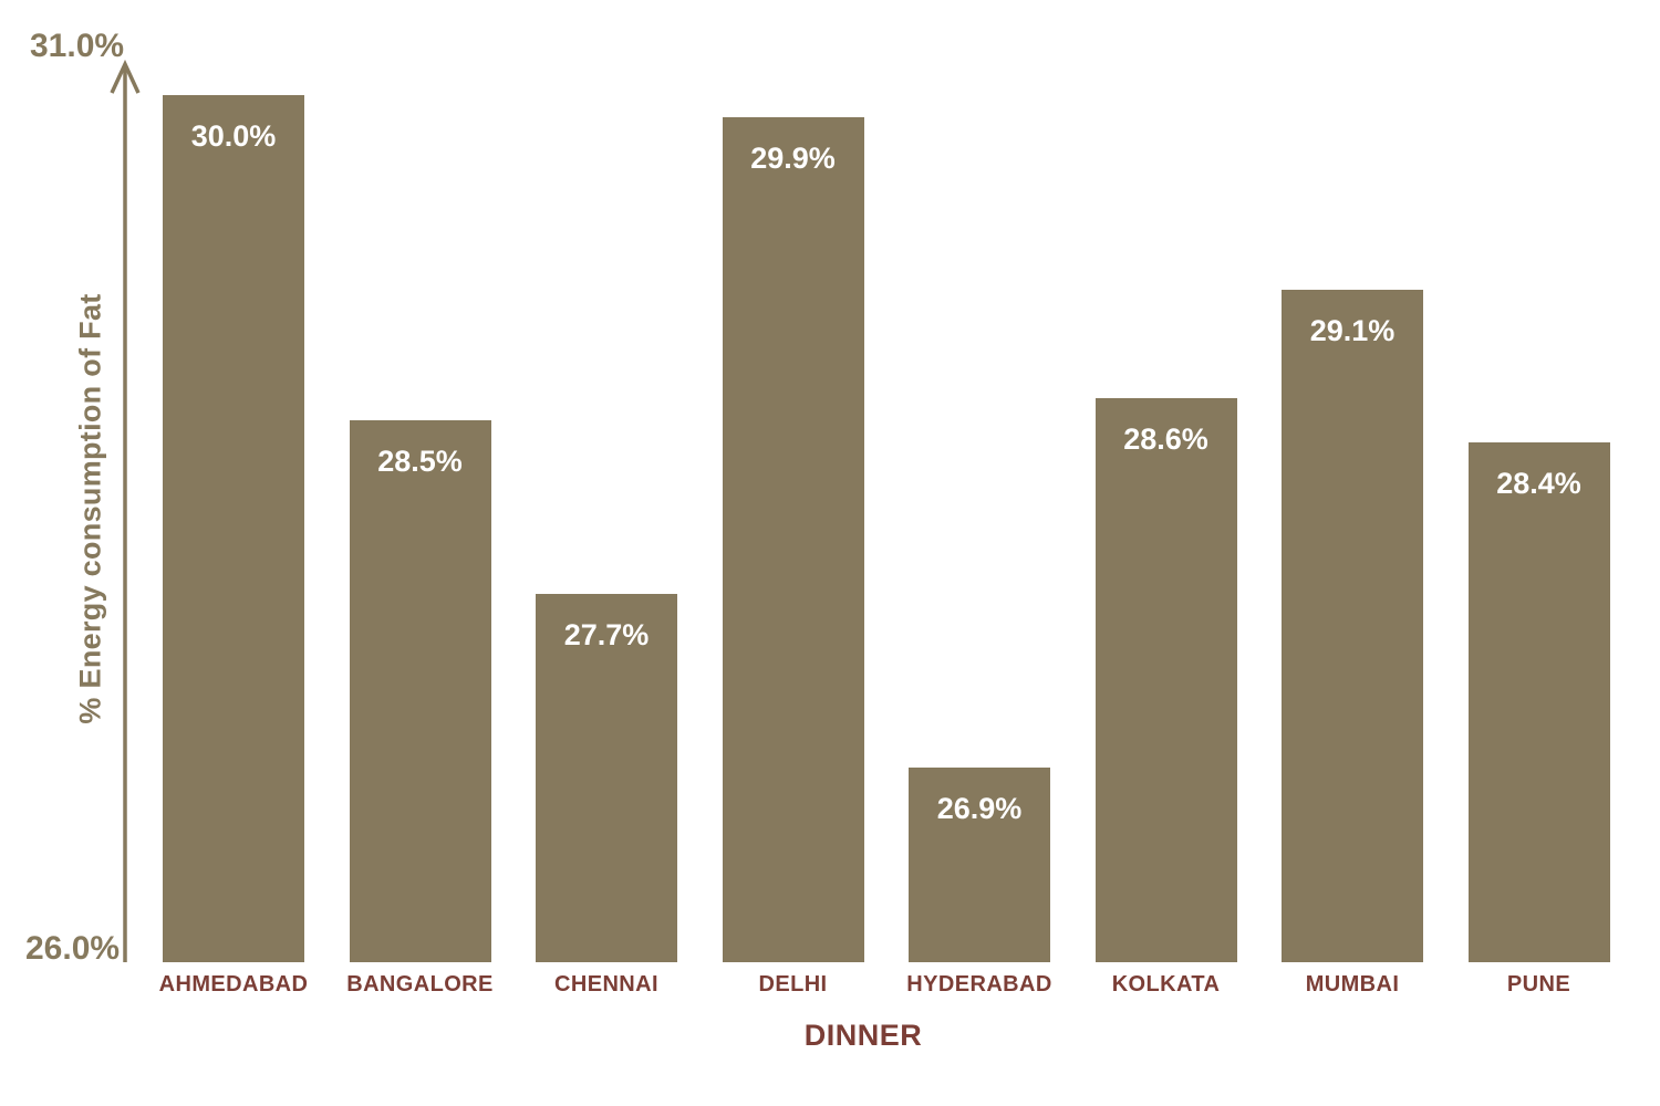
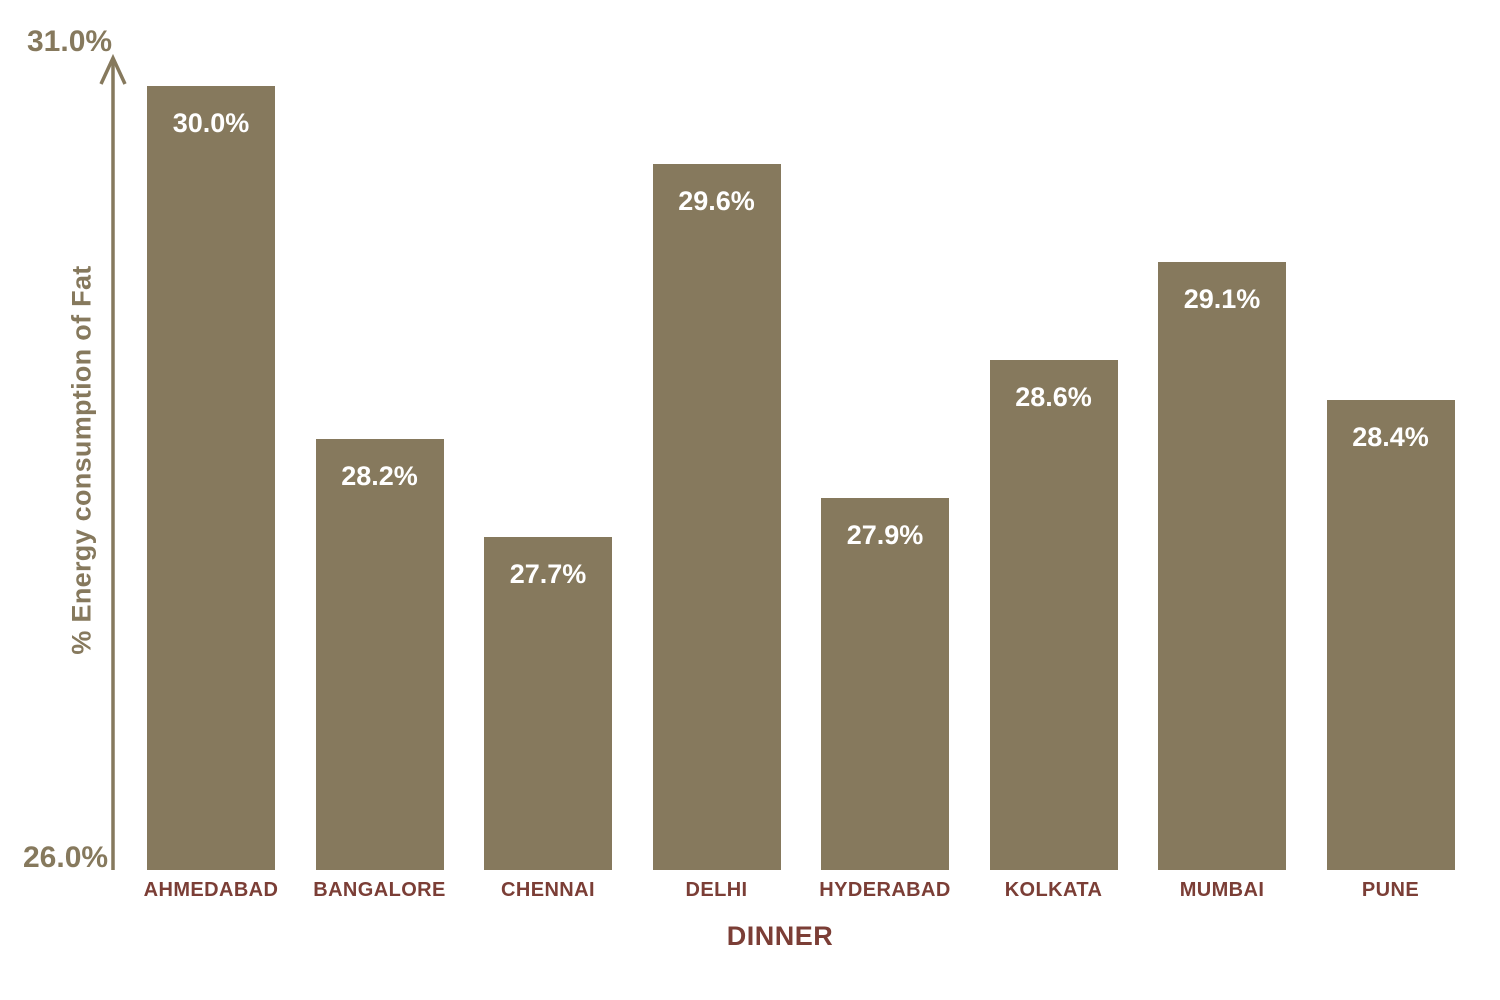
BANGALORE: 28.5% -> 28.2%
DELHI: 29.9% -> 29.6%
HYDERABAD: 26.9% -> 27.9%
